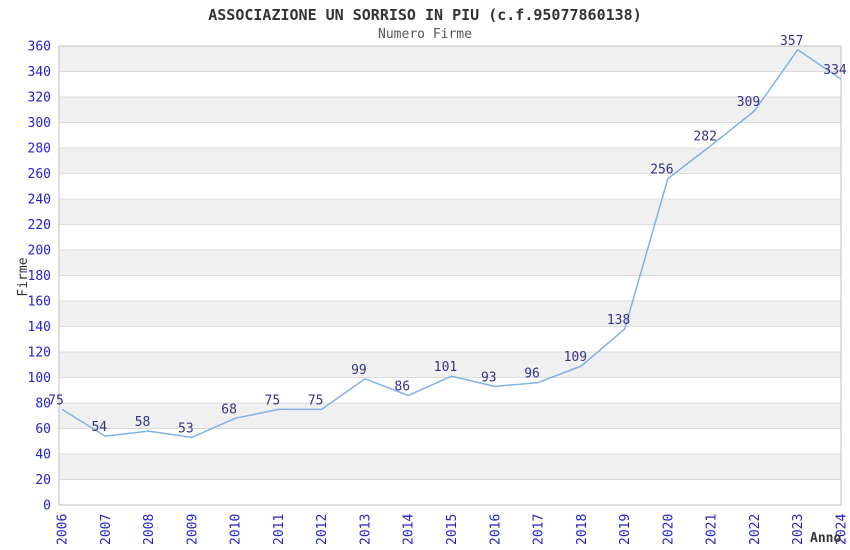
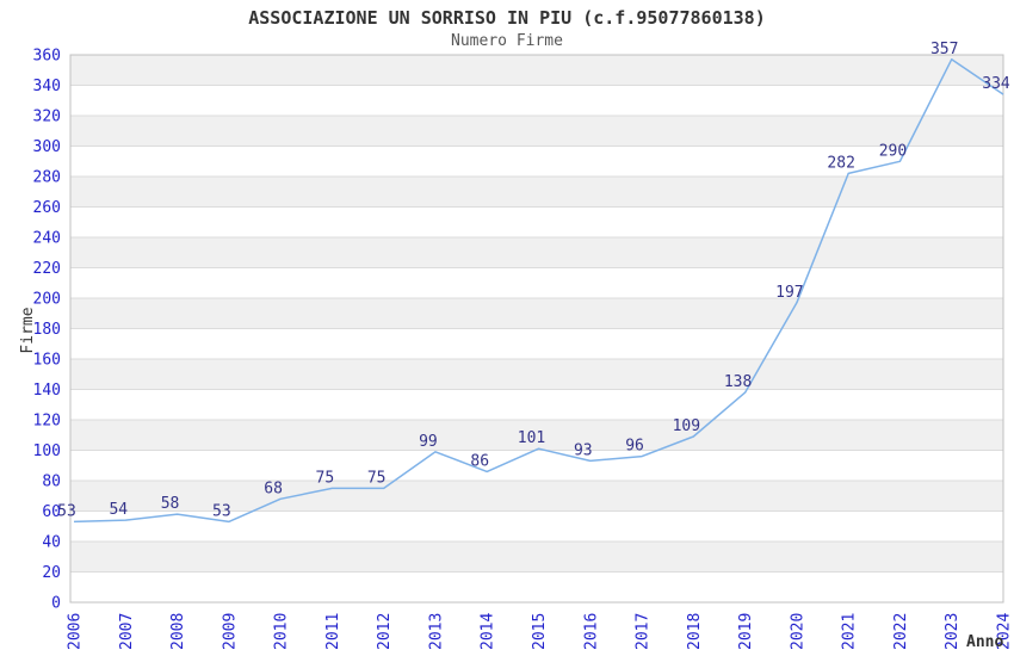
2006: 75 -> 53
2020: 256 -> 197
2022: 309 -> 290
